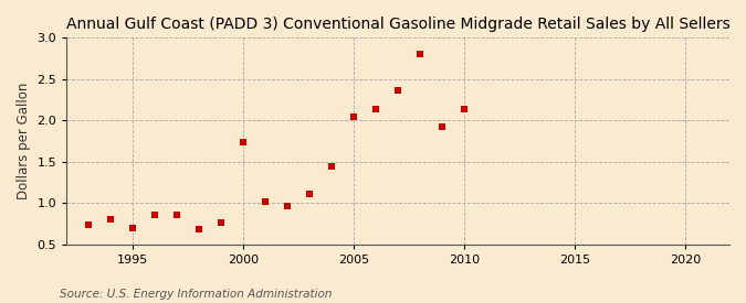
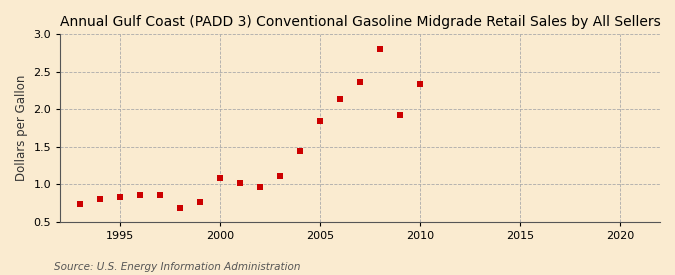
1995: 0.70 -> 0.83
2000: 1.74 -> 1.08
2005: 2.04 -> 1.85
2010: 2.14 -> 2.34
